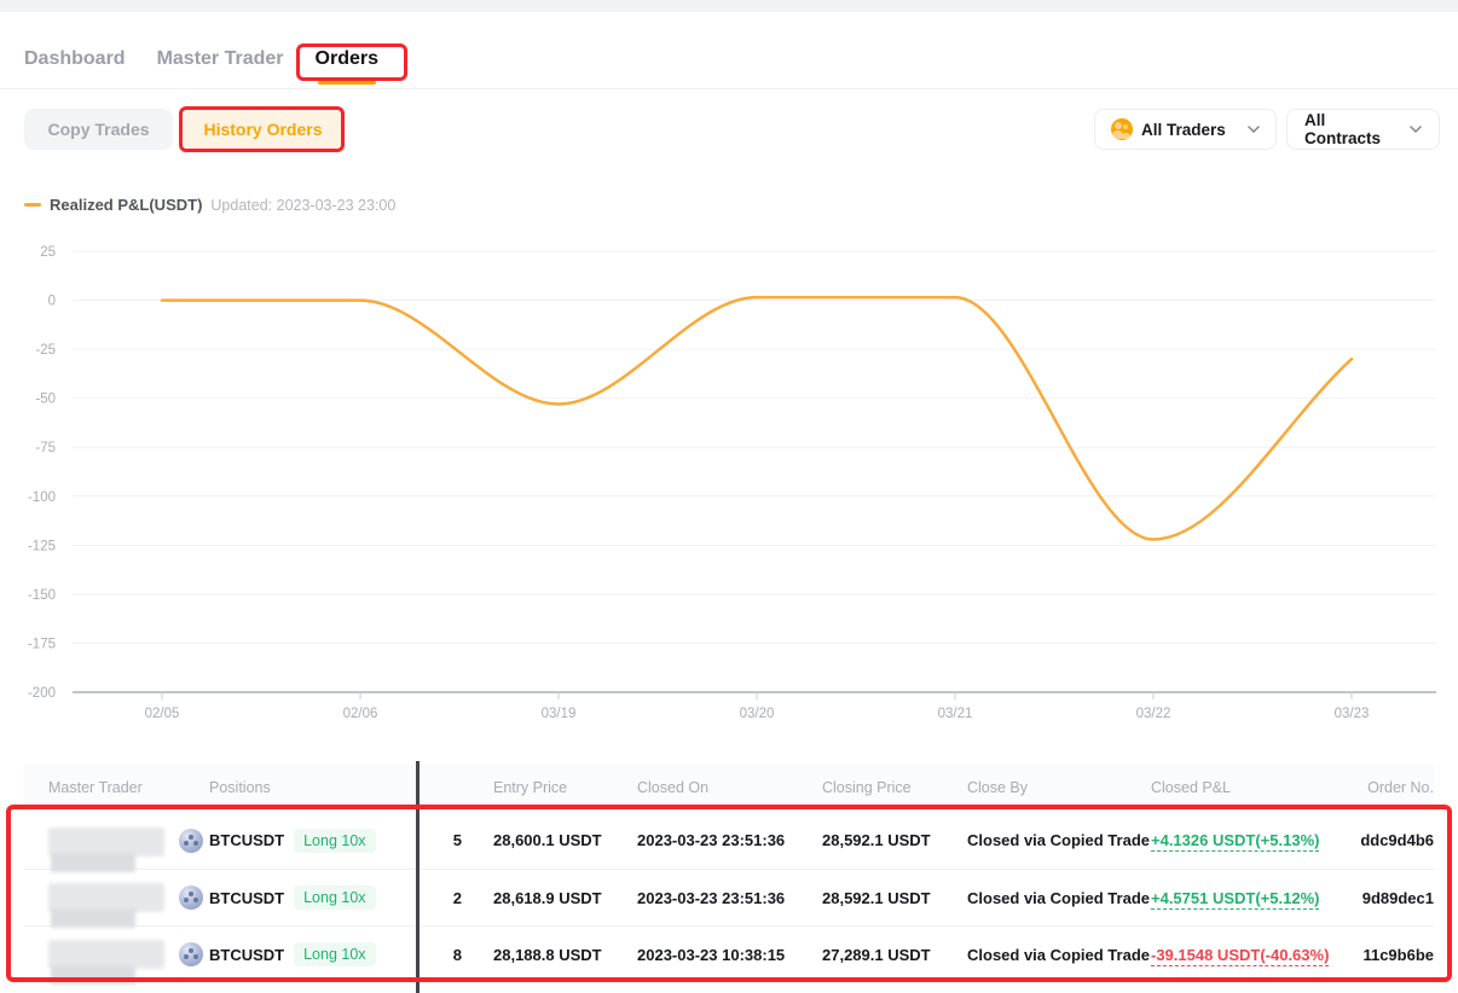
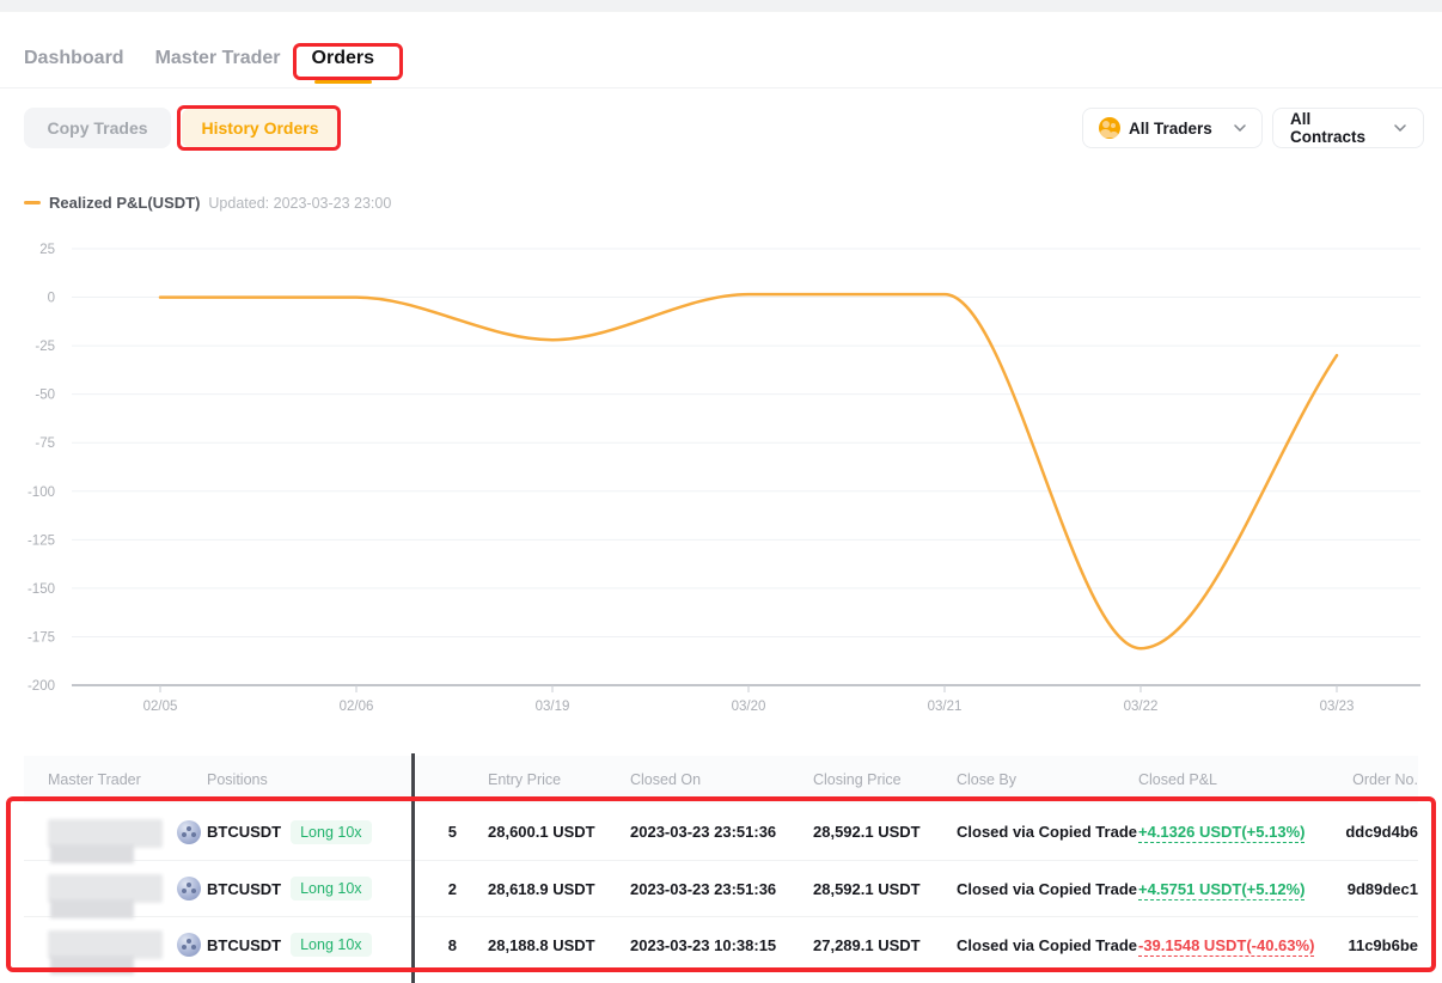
03/19: -53 -> -22
03/22: -122 -> -181
